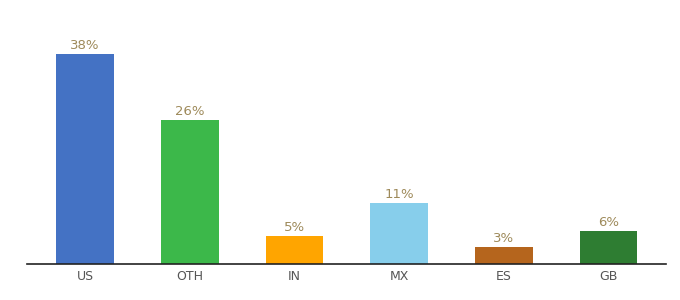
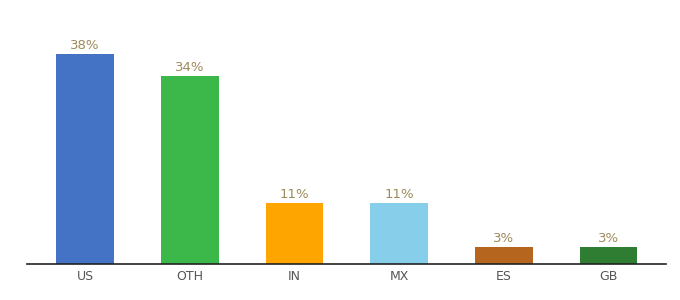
OTH: 26% -> 34%
IN: 5% -> 11%
GB: 6% -> 3%
